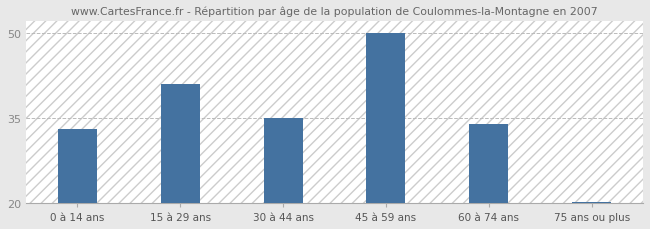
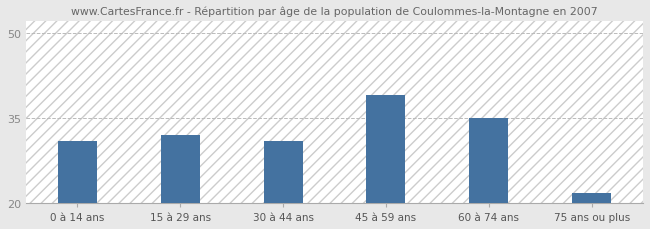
0 à 14 ans: 33.0 -> 31.0
15 à 29 ans: 41.0 -> 32.0
30 à 44 ans: 35.0 -> 31.0
45 à 59 ans: 50.0 -> 39.0
60 à 74 ans: 34.0 -> 35.0
75 ans ou plus: 20.2 -> 21.8
